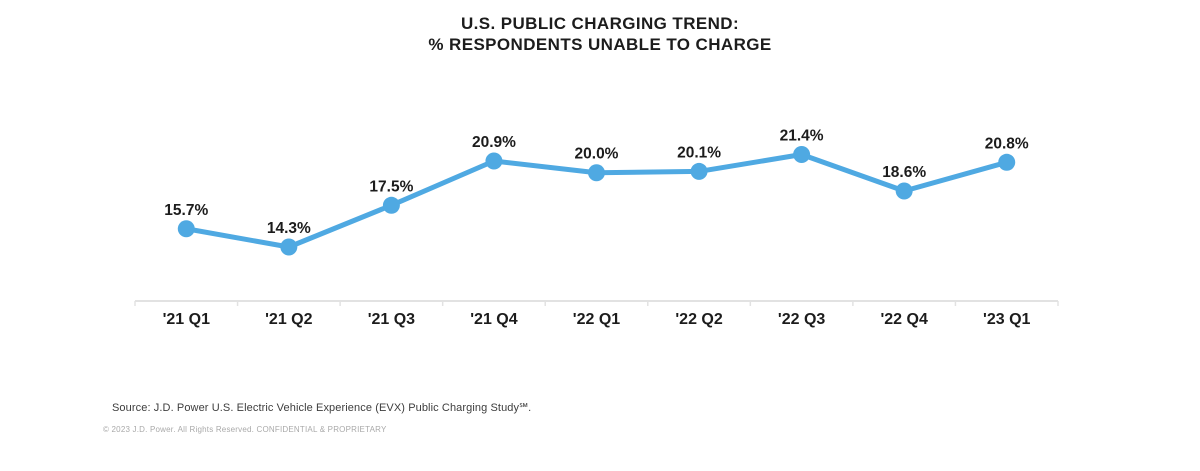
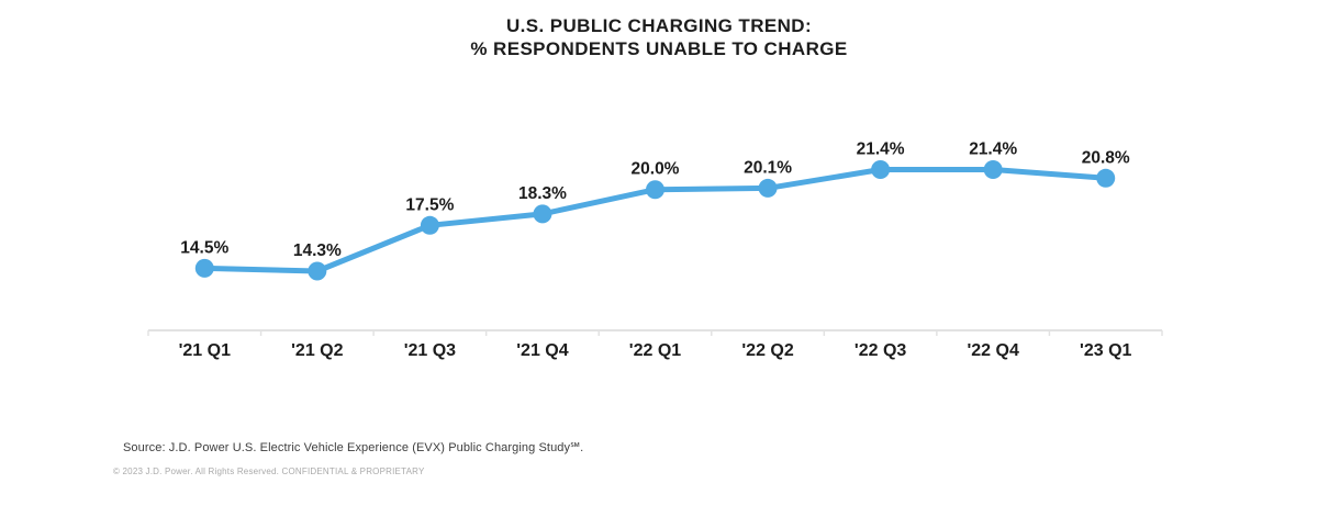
'21 Q1: 15.7% -> 14.5%
'21 Q4: 20.9% -> 18.3%
'22 Q4: 18.6% -> 21.4%
